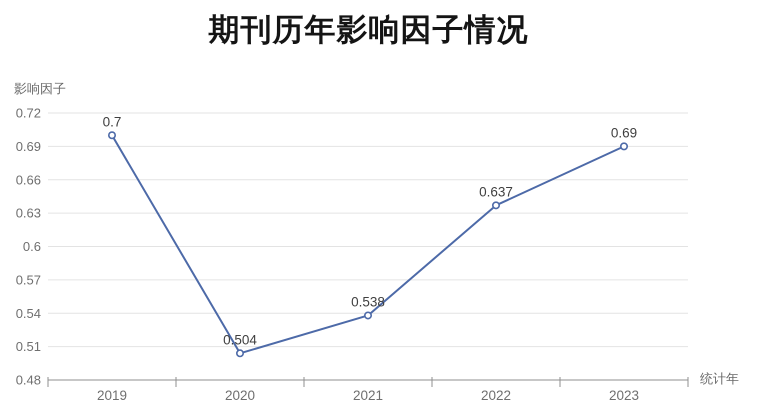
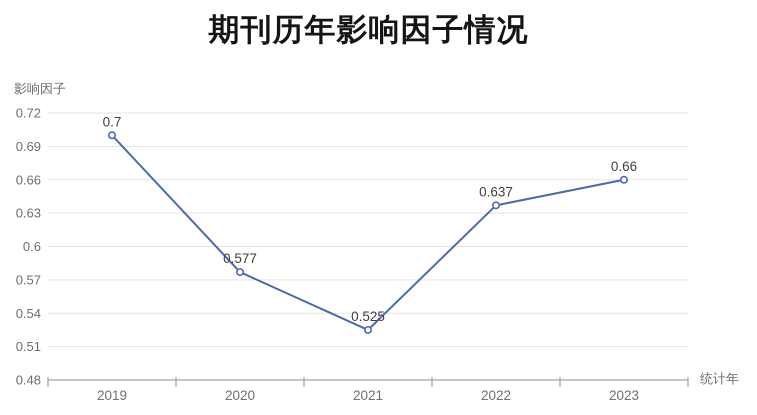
2020: 0.504 -> 0.577
2021: 0.538 -> 0.525
2023: 0.69 -> 0.66
